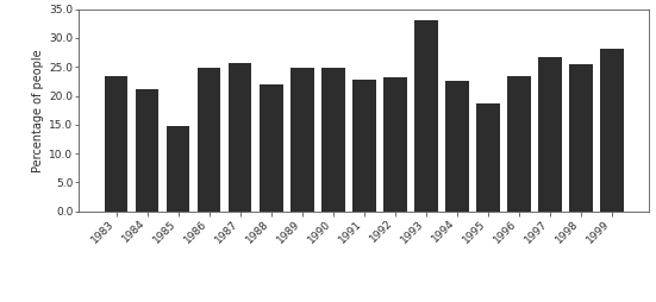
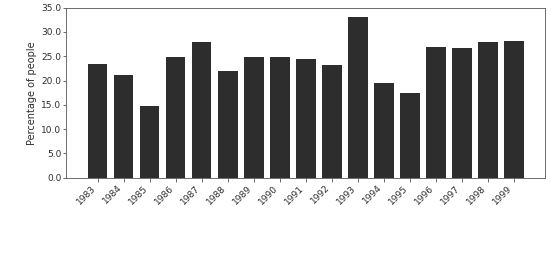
1987: 25.7 -> 28.0
1991: 22.8 -> 24.5
1994: 22.6 -> 19.5
1995: 18.6 -> 17.5
1996: 23.5 -> 27.0
1998: 25.5 -> 28.0
